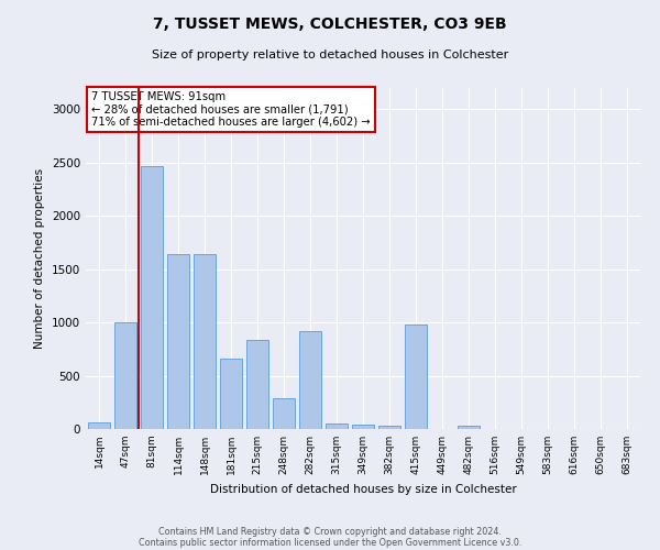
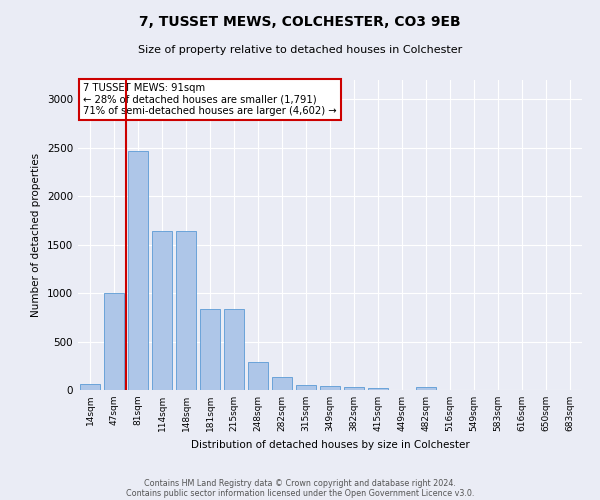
181sqm: 660 -> 840
282sqm: 920 -> 140
415sqm: 980 -> 20
